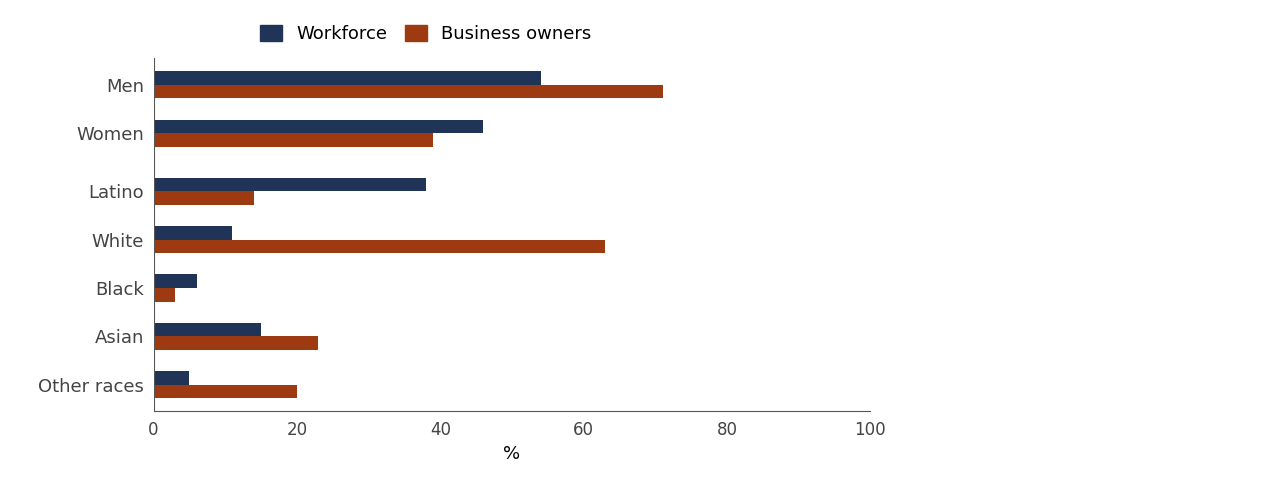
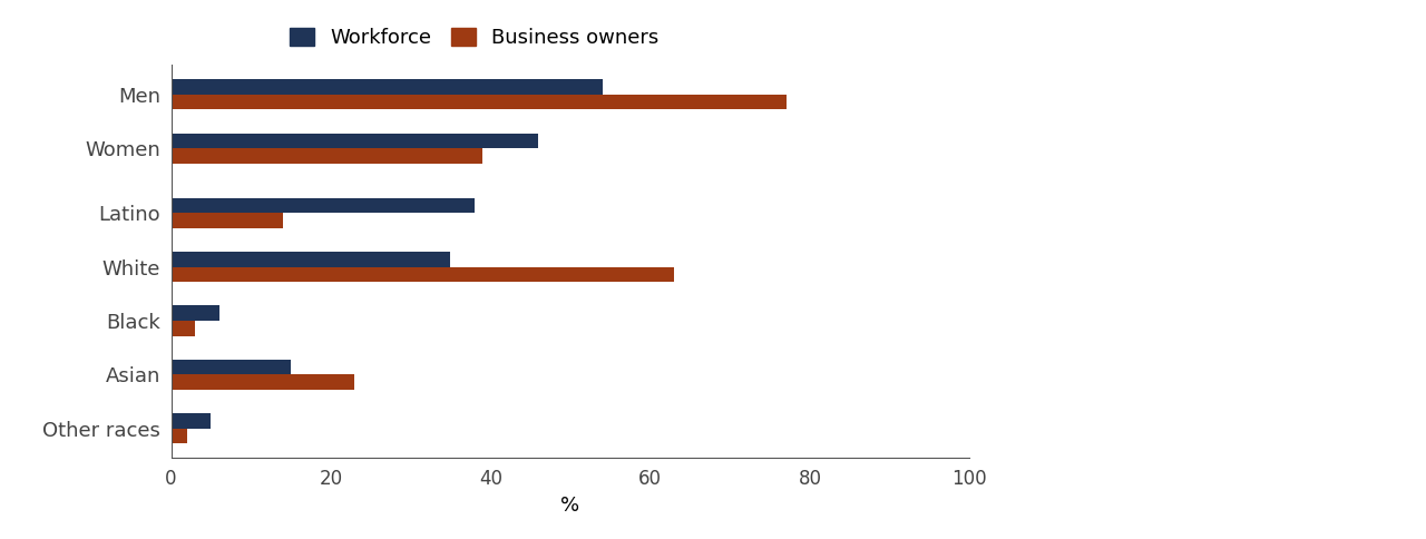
Business owners/Men: 71 -> 77
Workforce/White: 11 -> 35
Business owners/Other races: 20 -> 2
